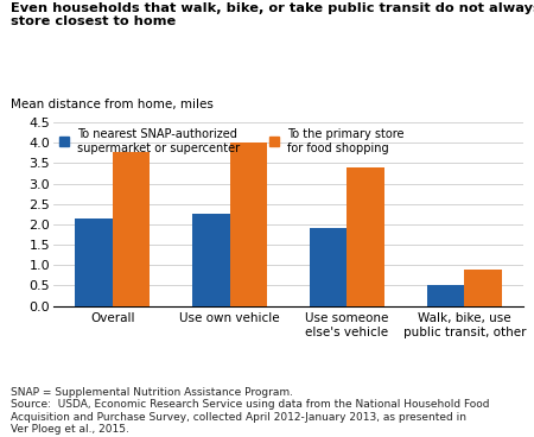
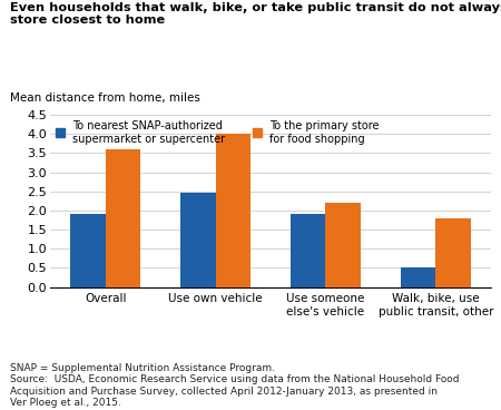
To nearest SNAP-authorized supermarket or supercenter/Overall: 2.15 -> 1.90
To the primary store for food shopping/Overall: 3.77 -> 3.60
To nearest SNAP-authorized supermarket or supercenter/Use own vehicle: 2.25 -> 2.45
To the primary store for food shopping/Use someone else's vehicle: 3.40 -> 2.20
To the primary store for food shopping/Walk, bike, use public transit, other: 0.90 -> 1.80
